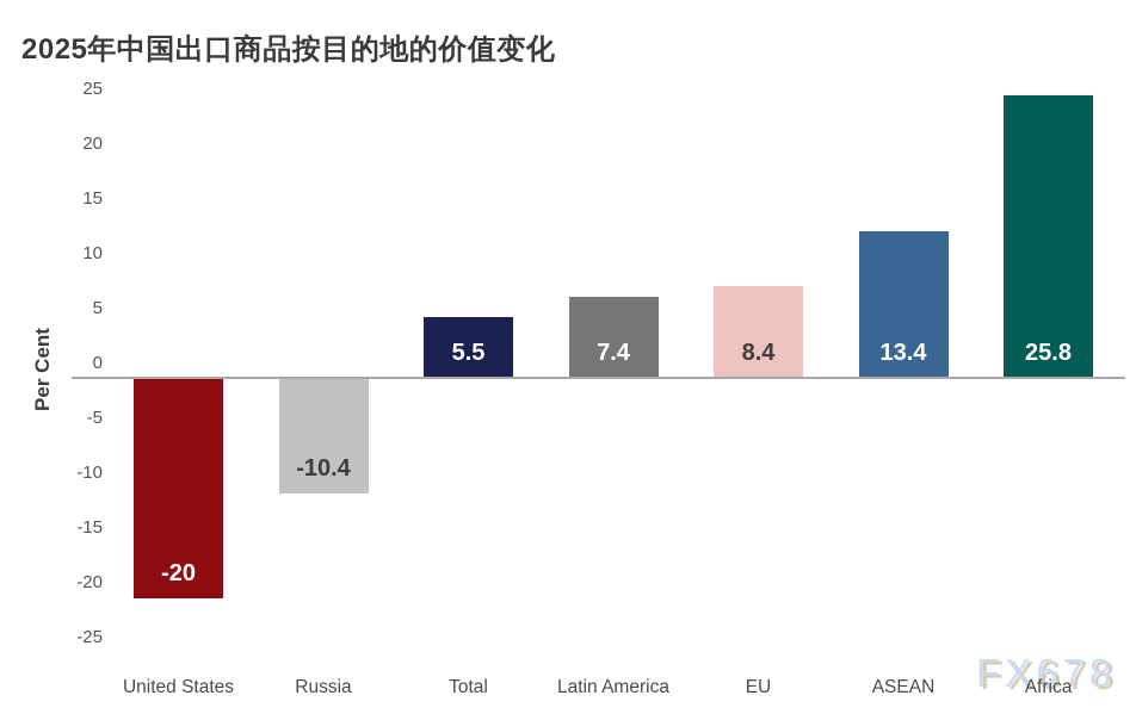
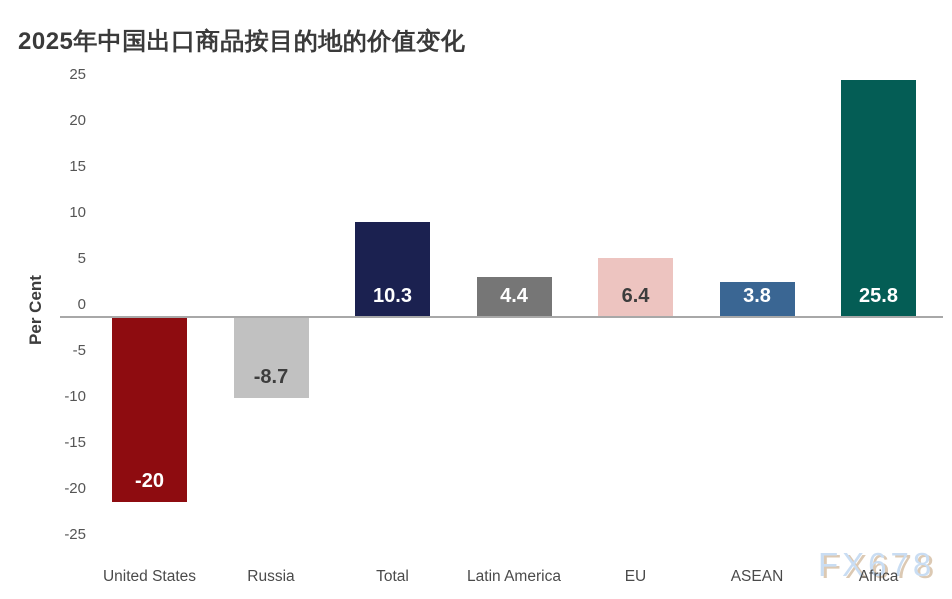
Russia: -10.4 -> -8.7
Total: 5.5 -> 10.3
Latin America: 7.4 -> 4.4
EU: 8.4 -> 6.4
ASEAN: 13.4 -> 3.8
